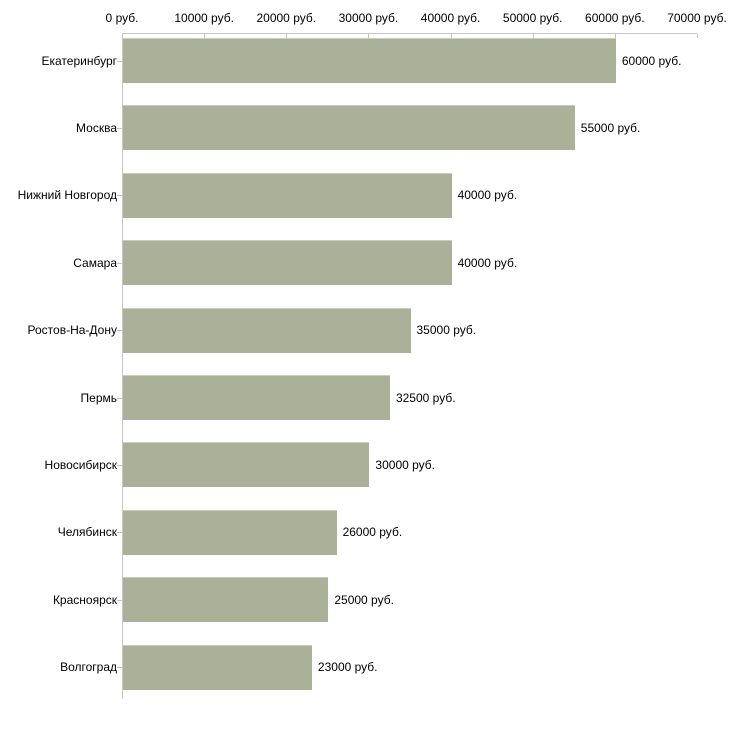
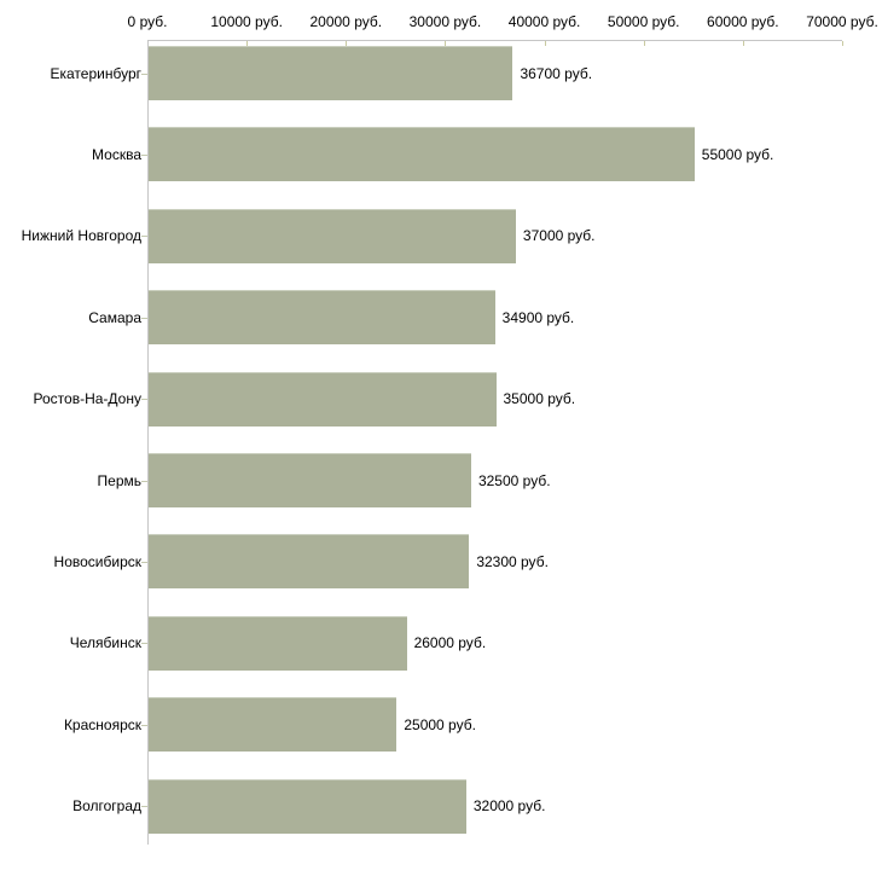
Екатеринбург: 60000 -> 36700
Нижний Новгород: 40000 -> 37000
Самара: 40000 -> 34900
Новосибирск: 30000 -> 32300
Волгоград: 23000 -> 32000
